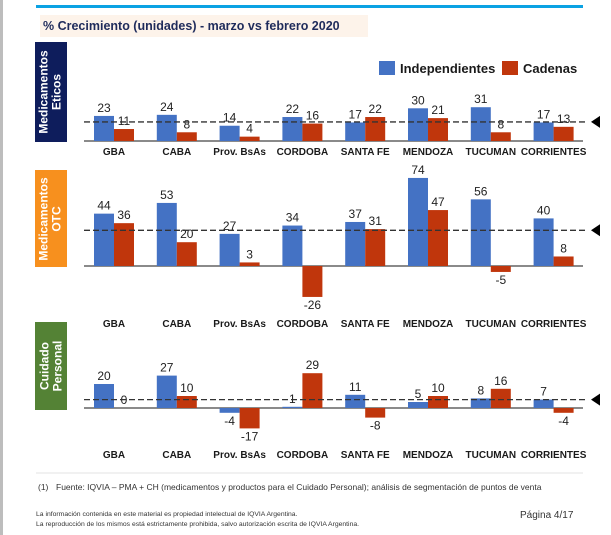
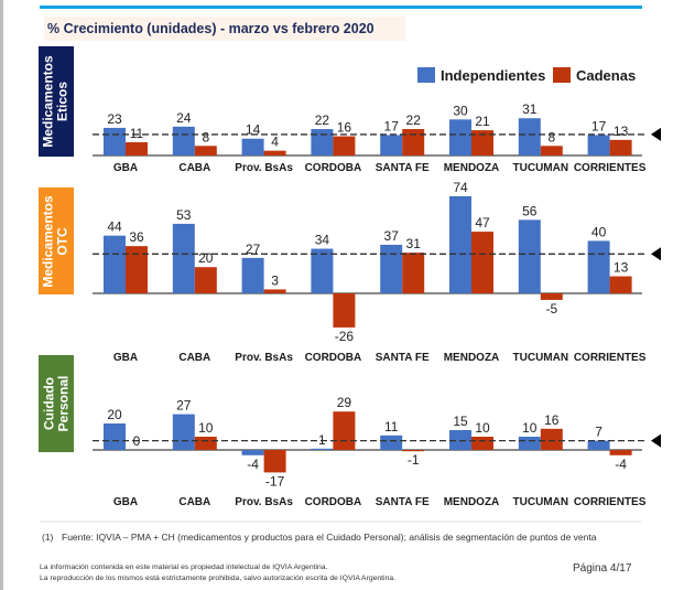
Medicamentos OTC/Cadenas/CORRIENTES: 8 -> 13
Cuidado Personal/Cadenas/SANTA FE: -8 -> -1
Cuidado Personal/Independientes/MENDOZA: 5 -> 15
Cuidado Personal/Independientes/TUCUMAN: 8 -> 10
